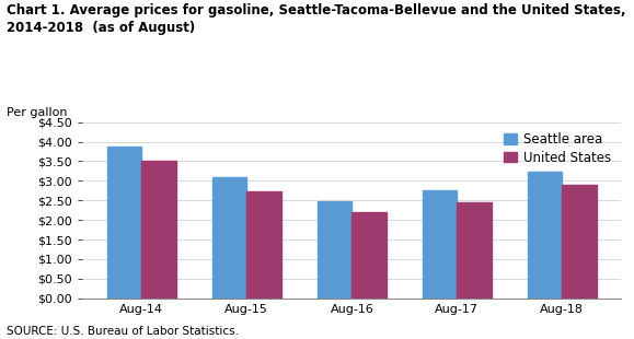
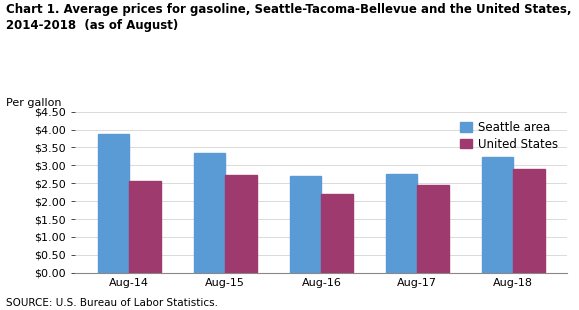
United States/Aug-14: $3.50 -> $2.55
Seattle area/Aug-15: $3.09 -> $3.35
Seattle area/Aug-16: $2.49 -> $2.70
